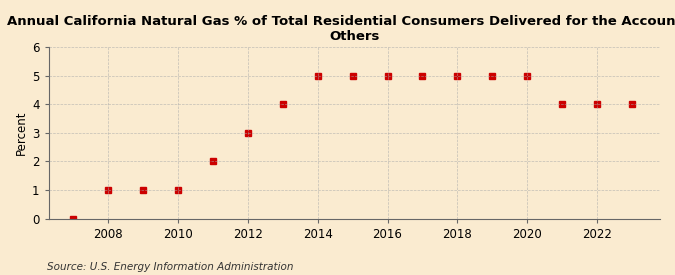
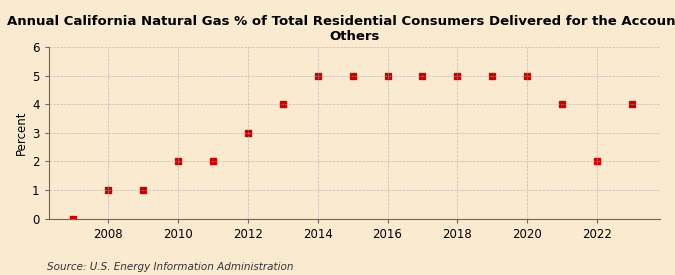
2010: 1 -> 2
2022: 4 -> 2
